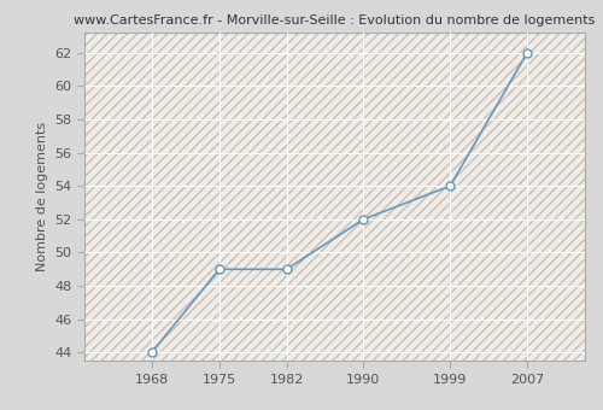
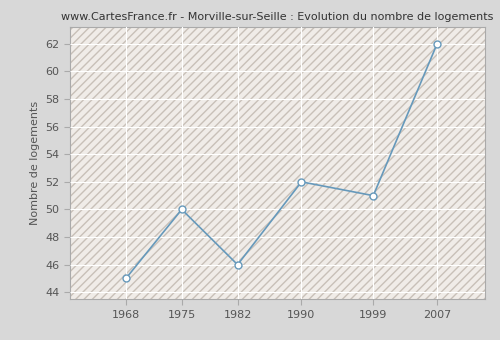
1968: 44 -> 45
1975: 49 -> 50
1982: 49 -> 46
1999: 54 -> 51
